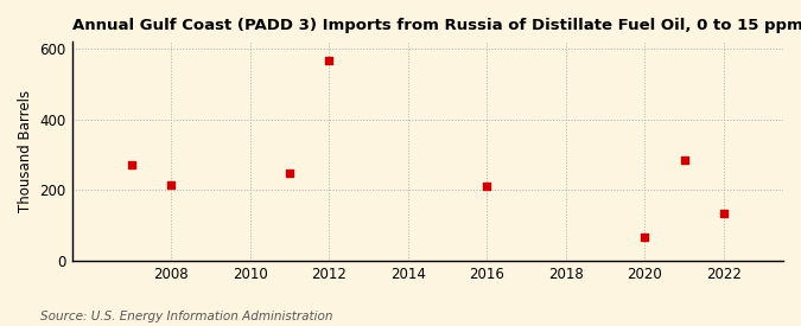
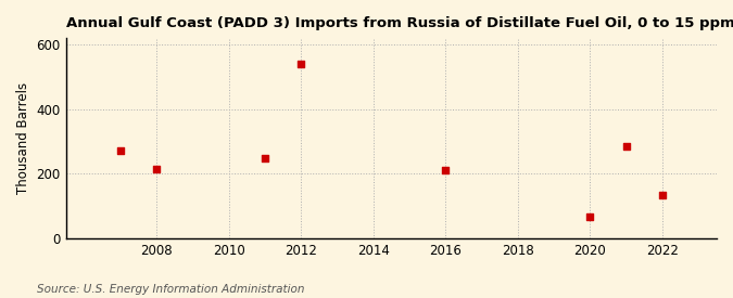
2012: 565 -> 540
